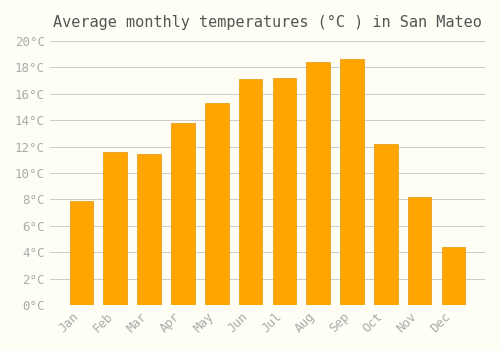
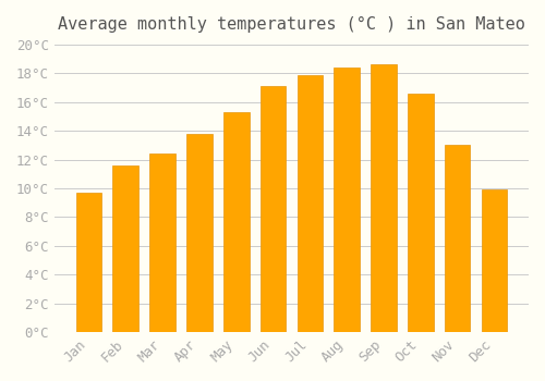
Jan: 7.9°C -> 9.7°C
Mar: 11.4°C -> 12.4°C
Jul: 17.2°C -> 17.9°C
Oct: 12.2°C -> 16.6°C
Nov: 8.2°C -> 13.0°C
Dec: 4.4°C -> 9.9°C
